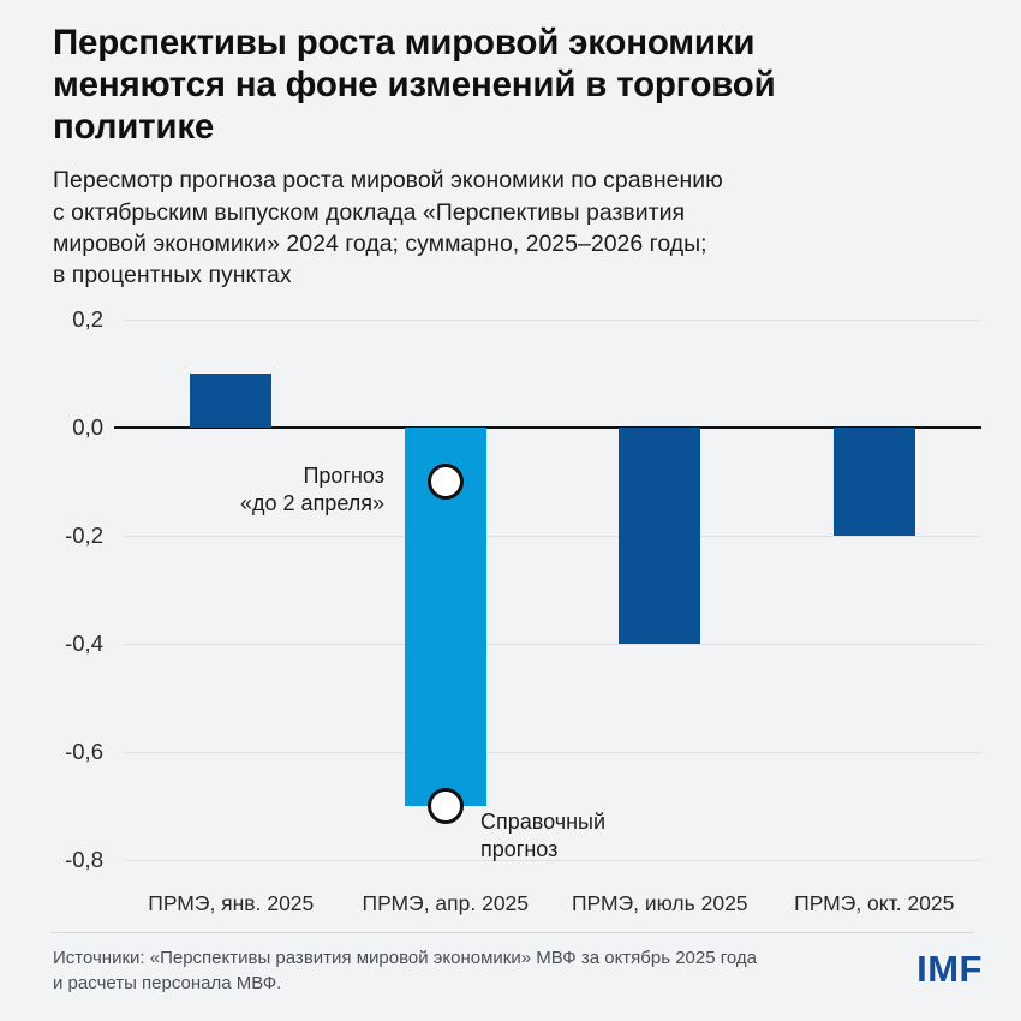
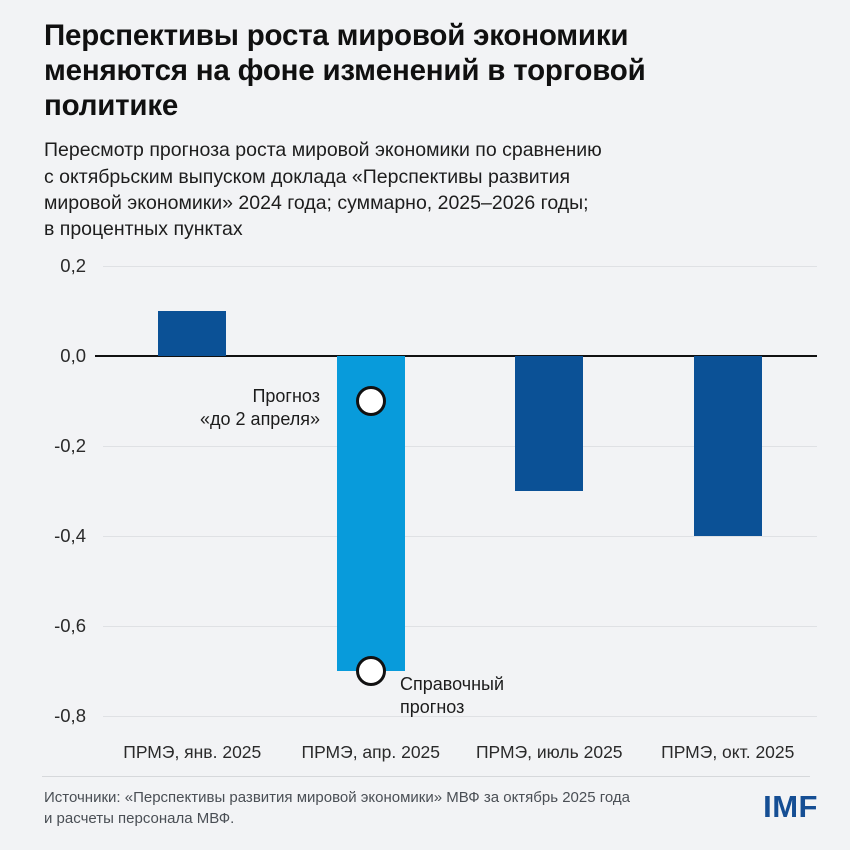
ПРМЭ, июль 2025: -0,4 -> -0,3
ПРМЭ, окт. 2025: -0,2 -> -0,4
